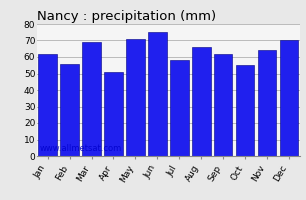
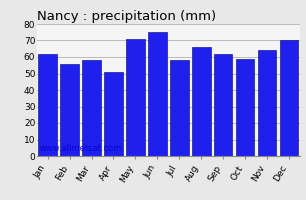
Mar: 69 -> 58
Oct: 55 -> 59
